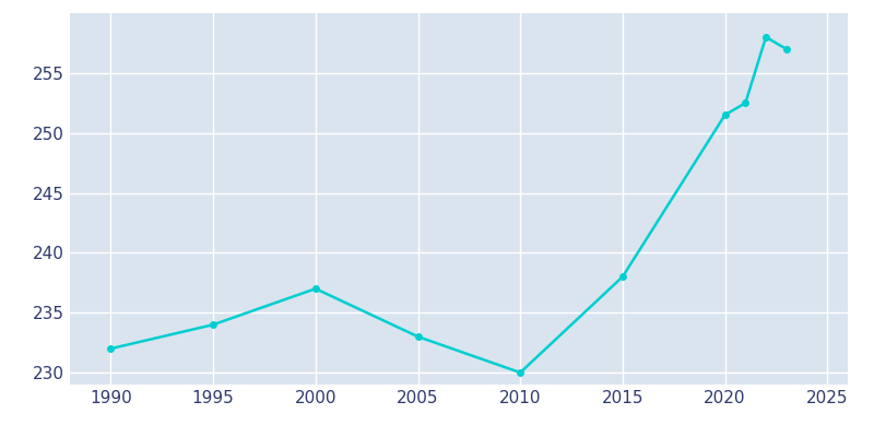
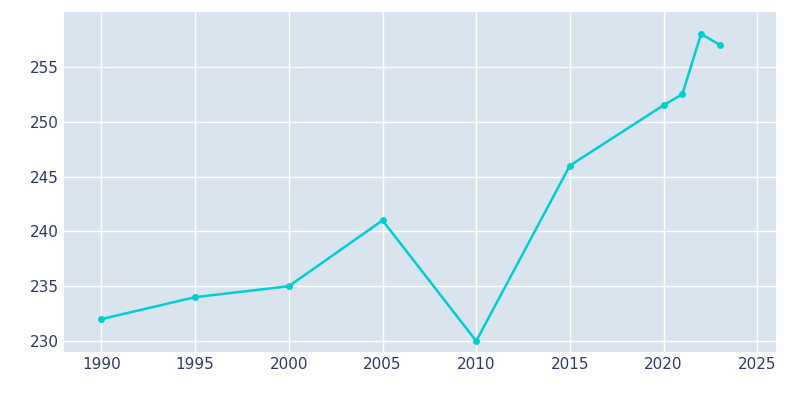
2000: 237.0 -> 235.0
2005: 233.0 -> 241.0
2015: 238.0 -> 246.0
